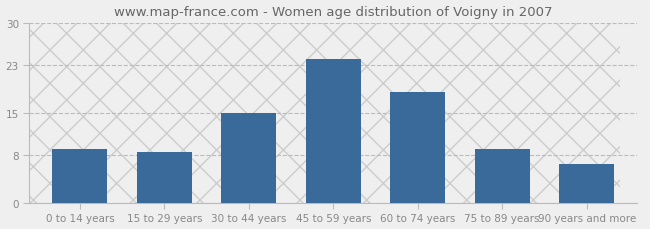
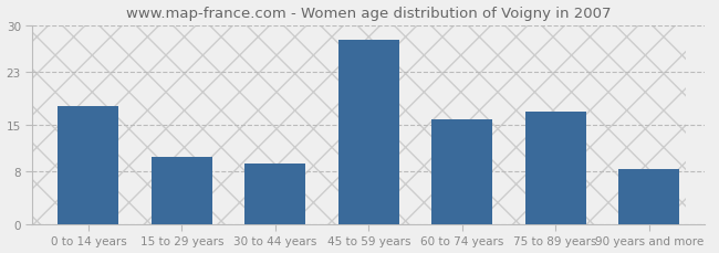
0 to 14 years: 9.0 -> 17.8
15 to 29 years: 8.5 -> 10.2
30 to 44 years: 15.0 -> 9.2
45 to 59 years: 24.0 -> 27.8
60 to 74 years: 18.5 -> 15.8
75 to 89 years: 9.0 -> 17.0
90 years and more: 6.5 -> 8.4
